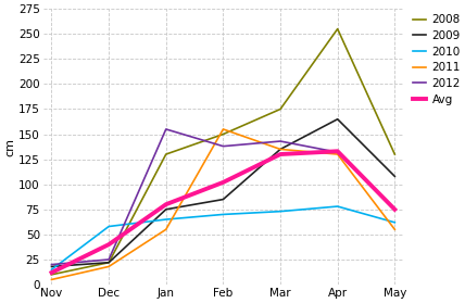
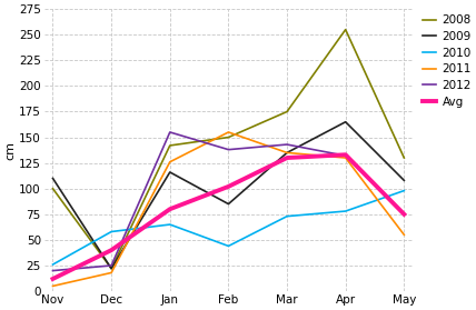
2008/Nov: 10 -> 100
2009/Nov: 18 -> 110
2010/Nov: 15 -> 26
2008/Jan: 130 -> 142
2009/Jan: 75 -> 116
2011/Jan: 55 -> 126
2010/Feb: 70 -> 44
2010/May: 62 -> 98
